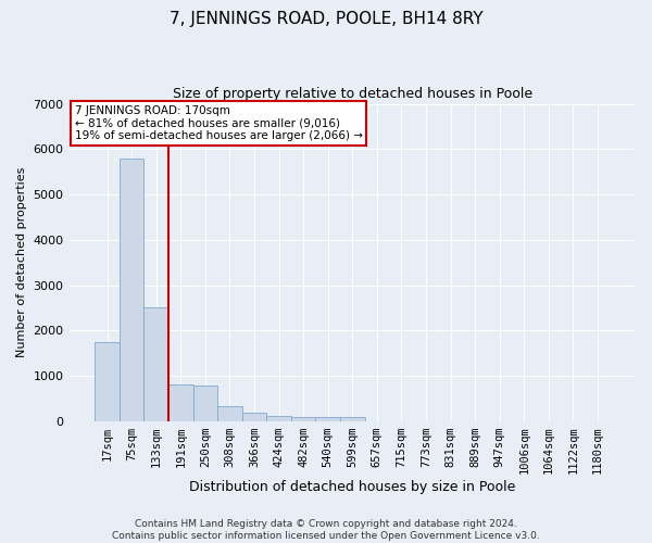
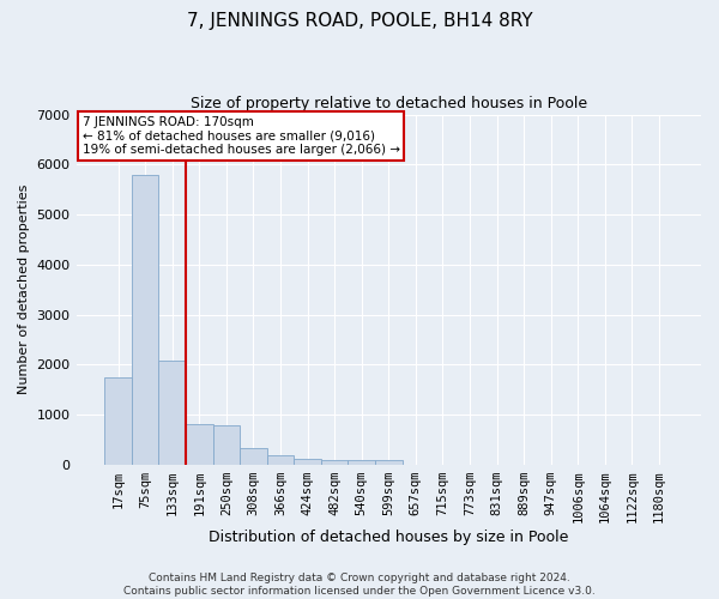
133sqm: 2500 -> 2080
